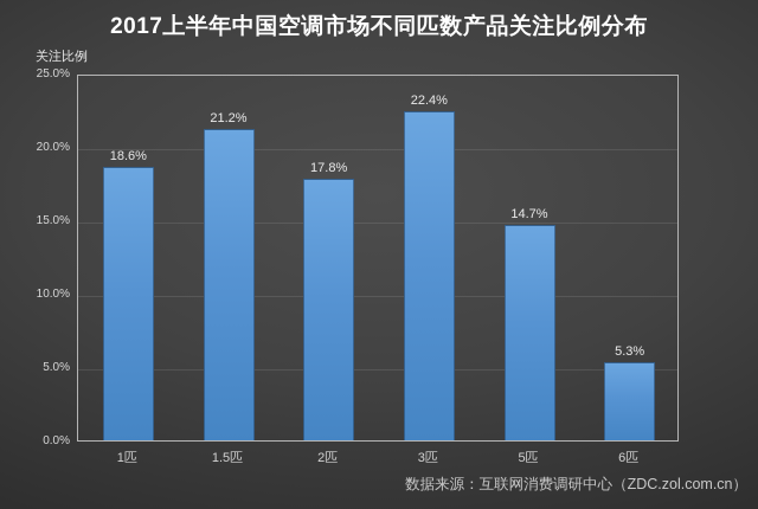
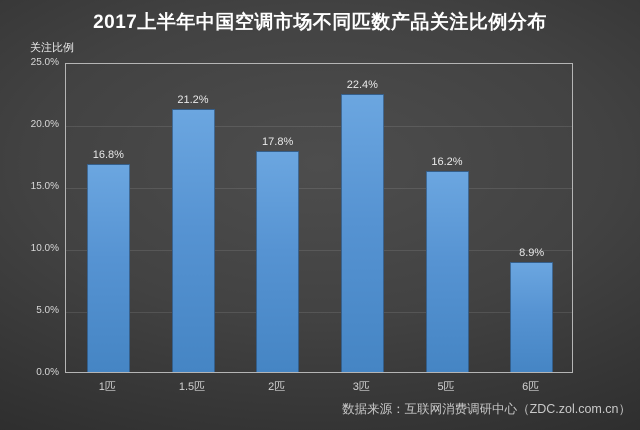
1匹: 18.6% -> 16.8%
5匹: 14.7% -> 16.2%
6匹: 5.3% -> 8.9%
